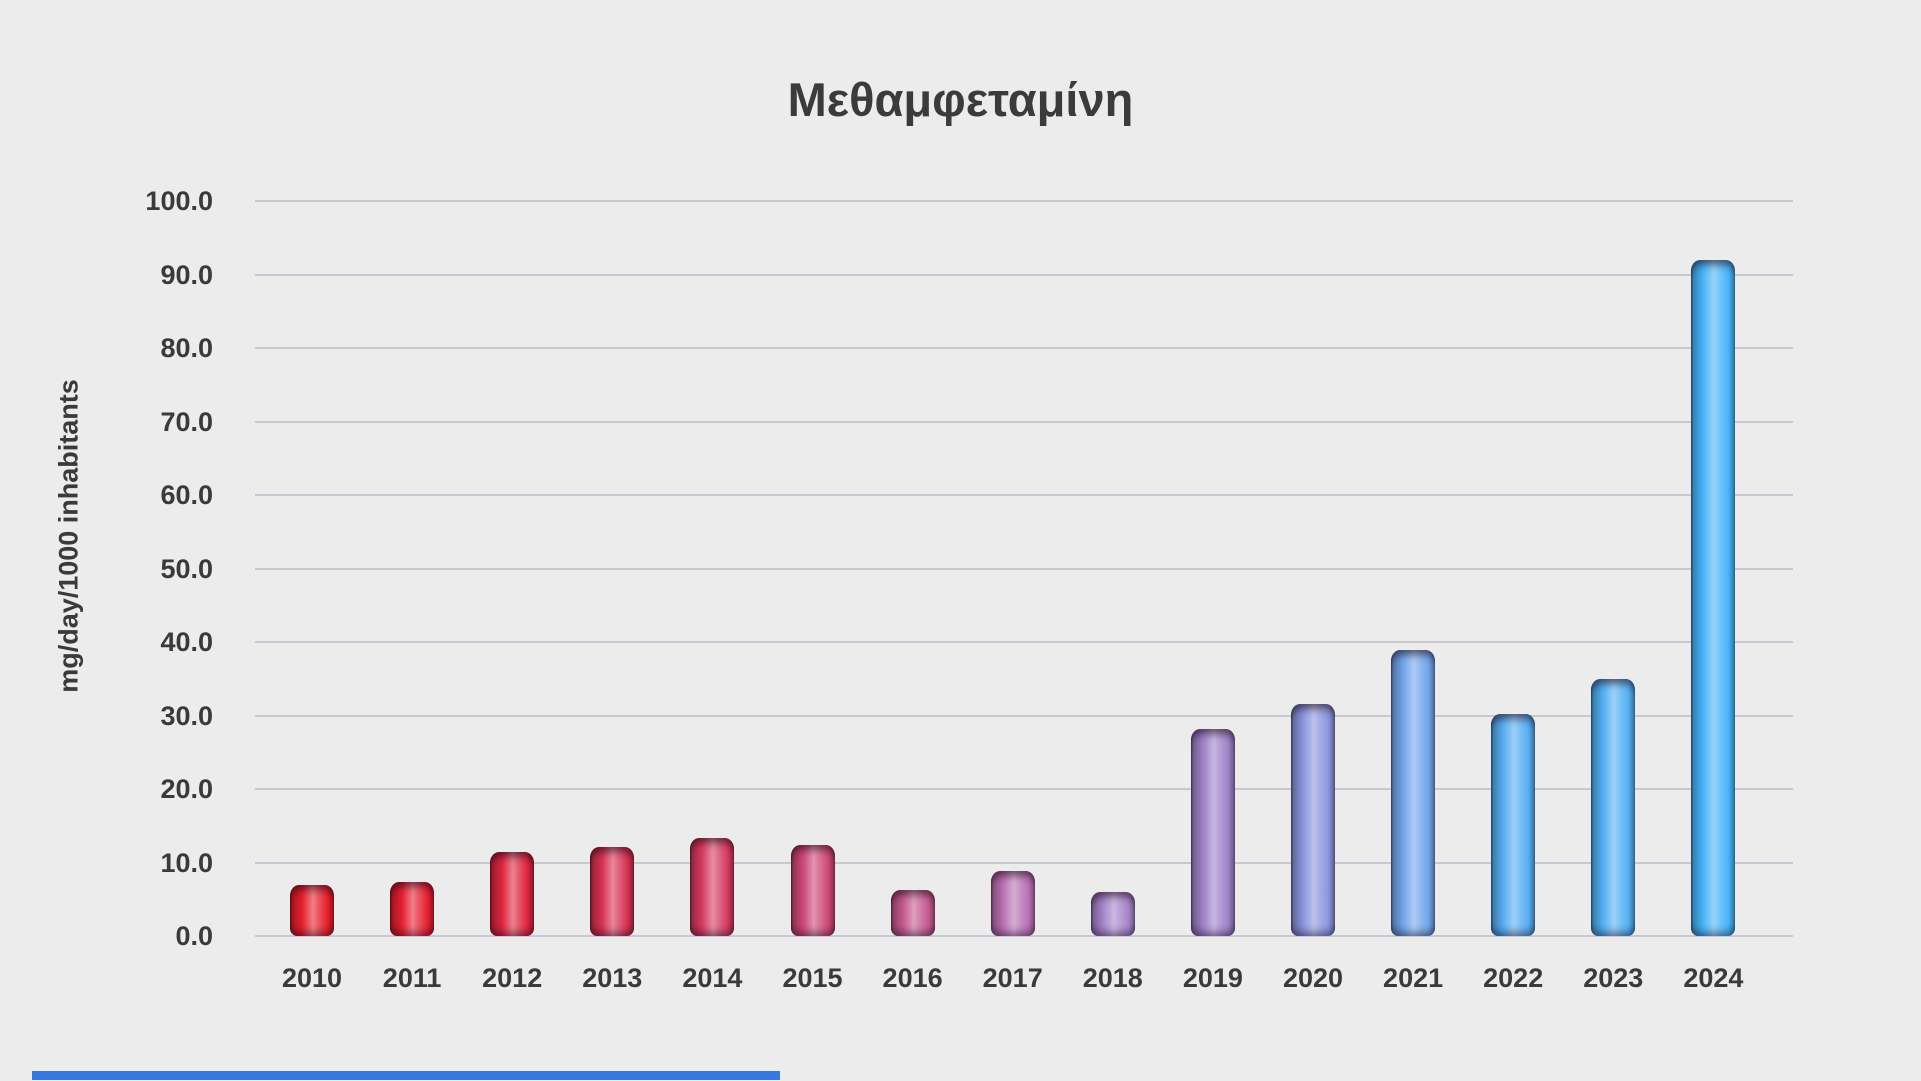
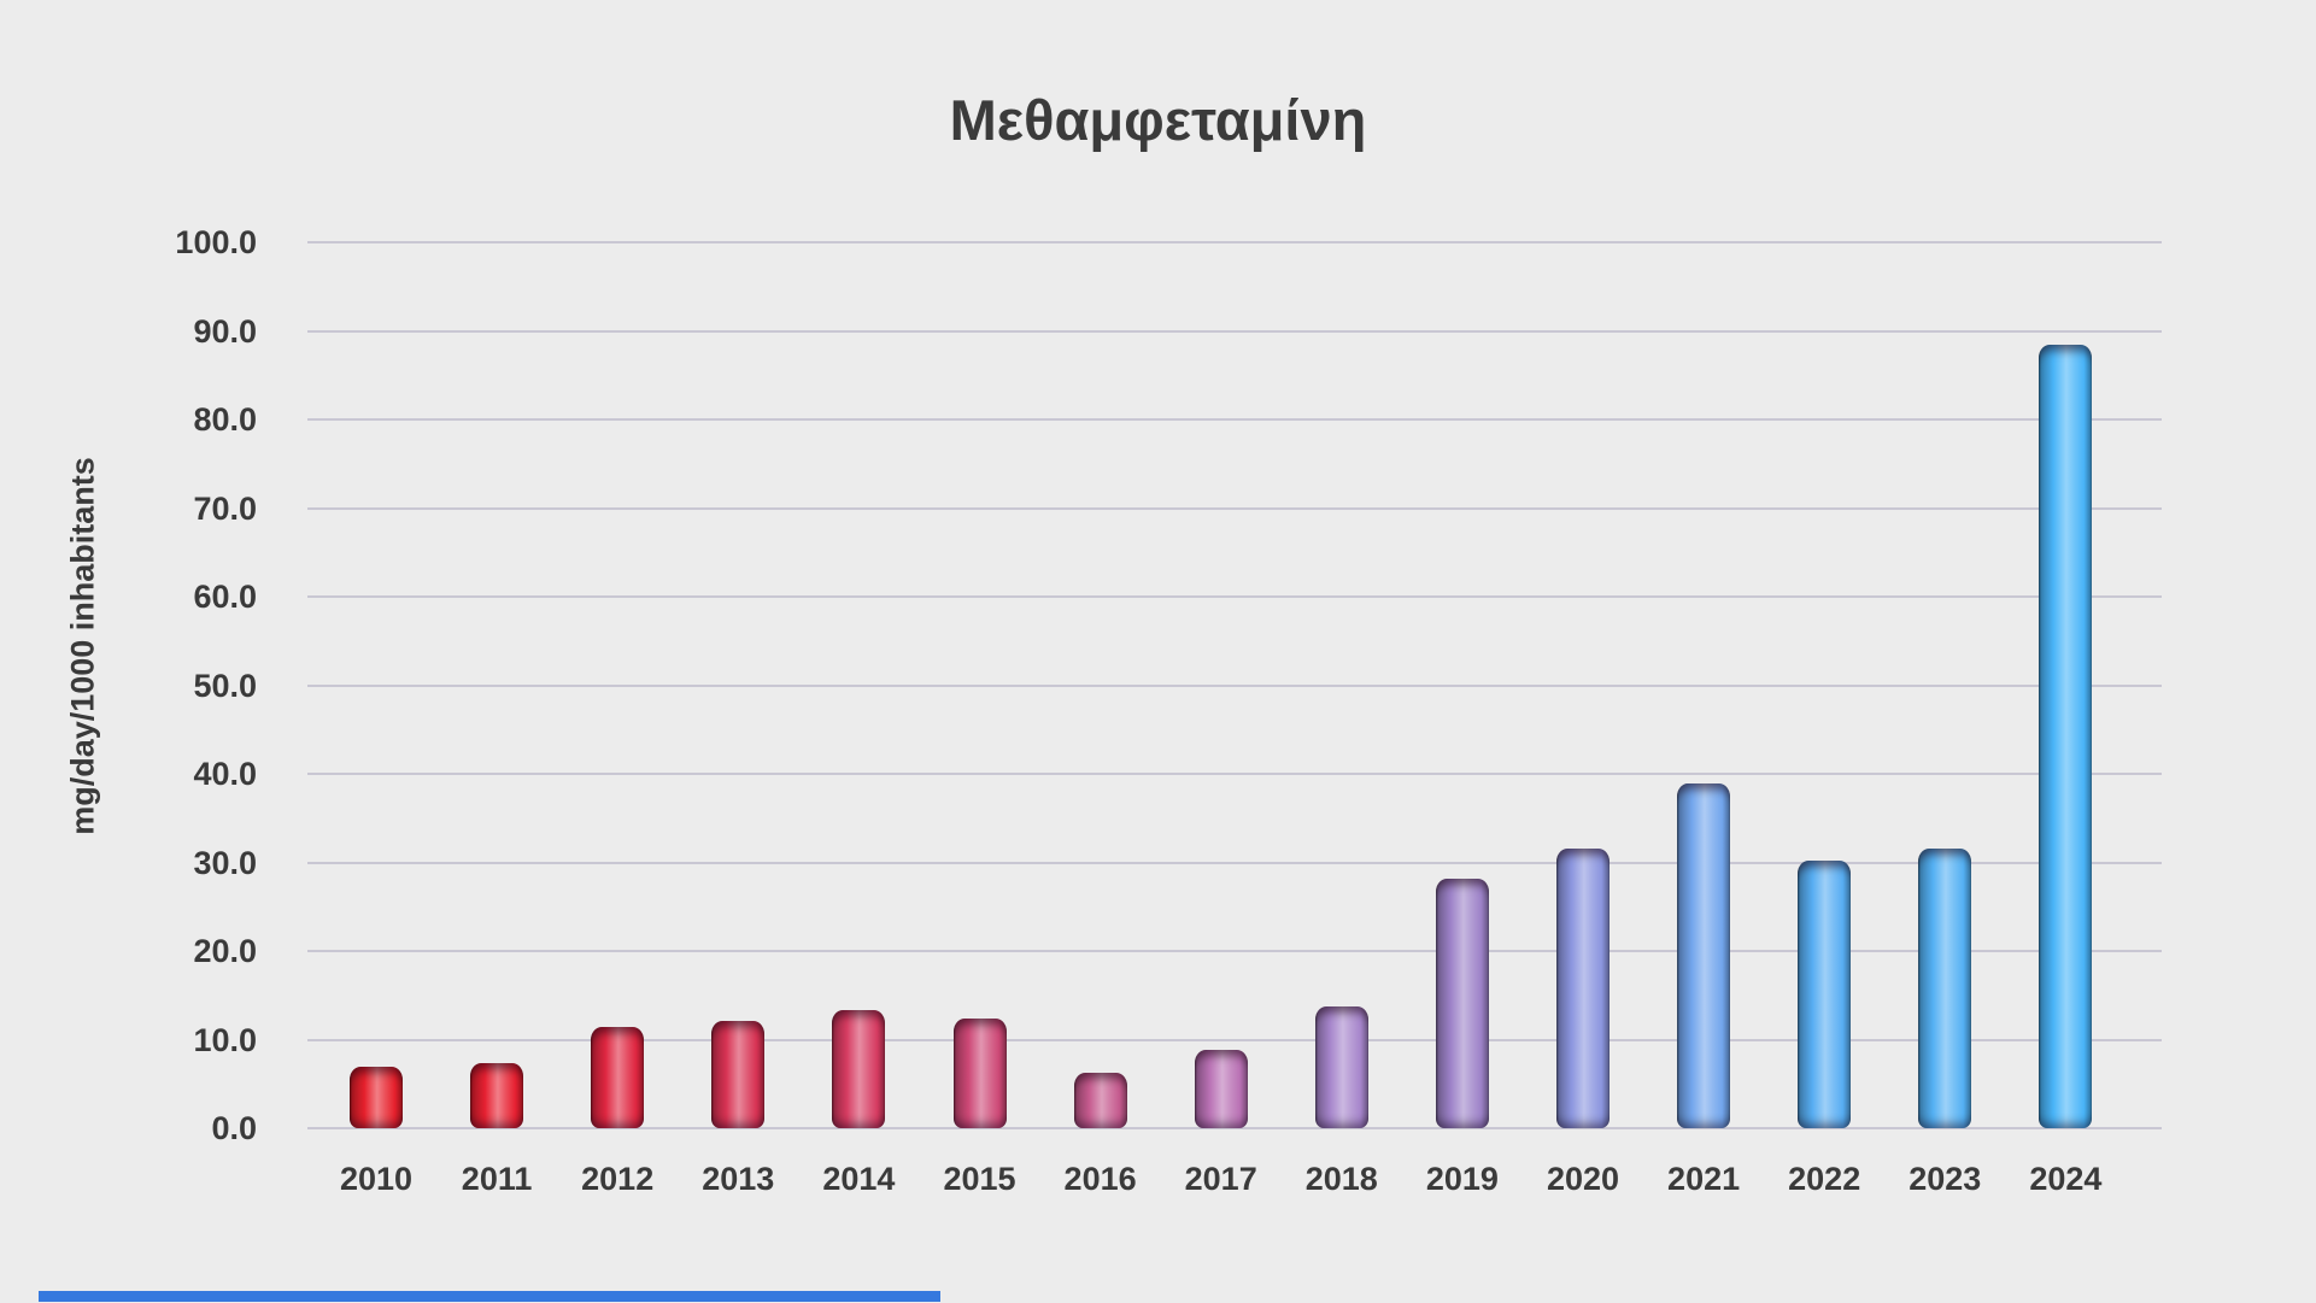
2018: 6 -> 14
2023: 35 -> 32
2024: 92 -> 88
